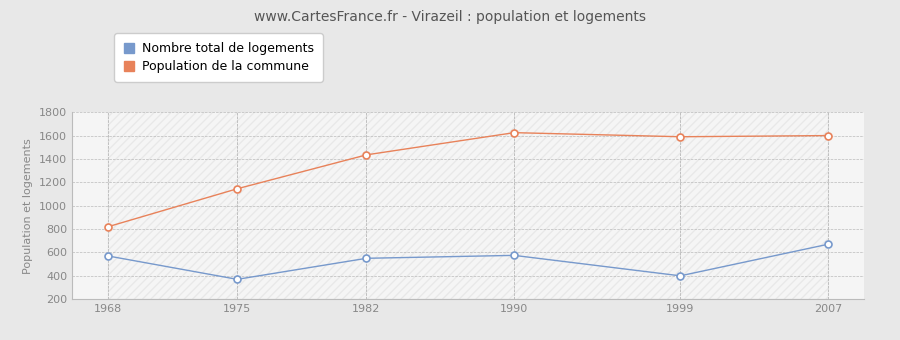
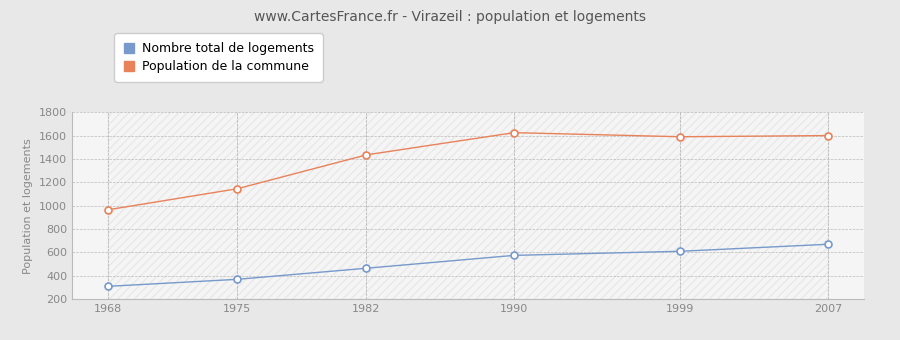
Nombre total de logements/1968: 570 -> 310
Population de la commune/1968: 820 -> 960
Nombre total de logements/1982: 550 -> 460
Nombre total de logements/1999: 400 -> 610
